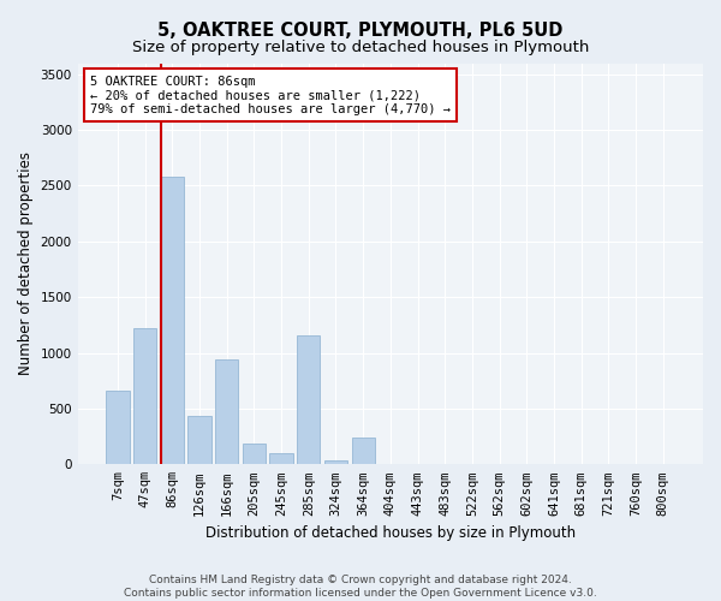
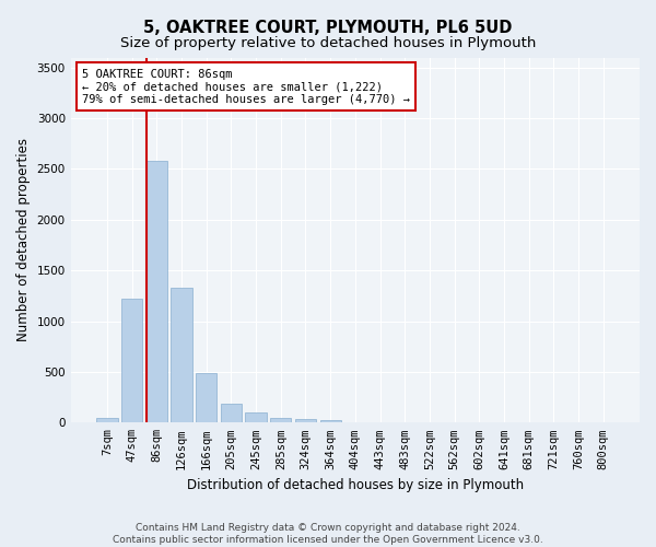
7sqm: 660 -> 50
126sqm: 440 -> 1330
166sqm: 940 -> 490
285sqm: 1160 -> 50
364sqm: 240 -> 30
